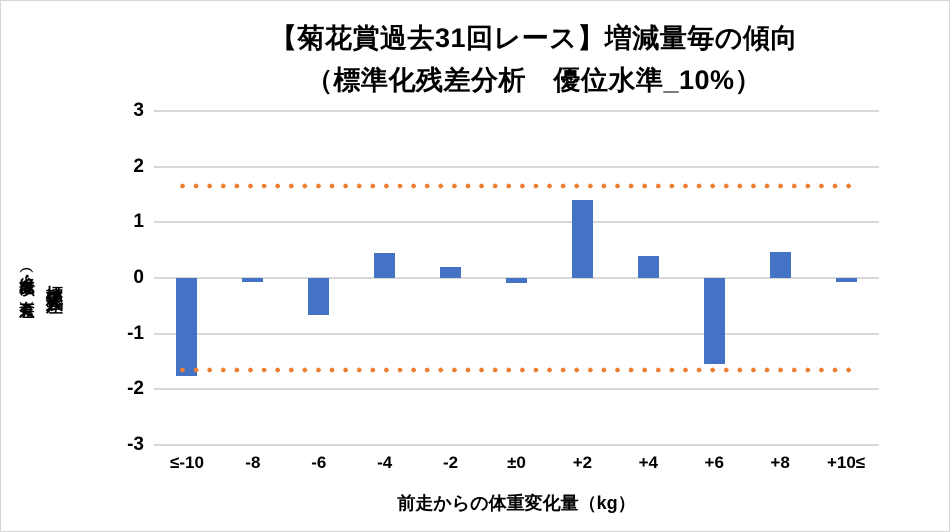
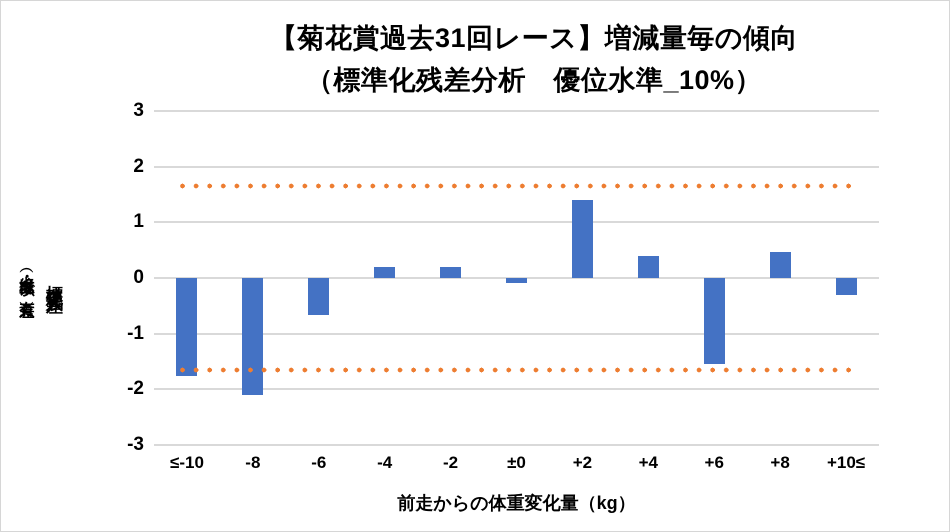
-8: -0.1 -> -2.1
-4: 0.5 -> 0.2
+10≤: -0.1 -> -0.3
